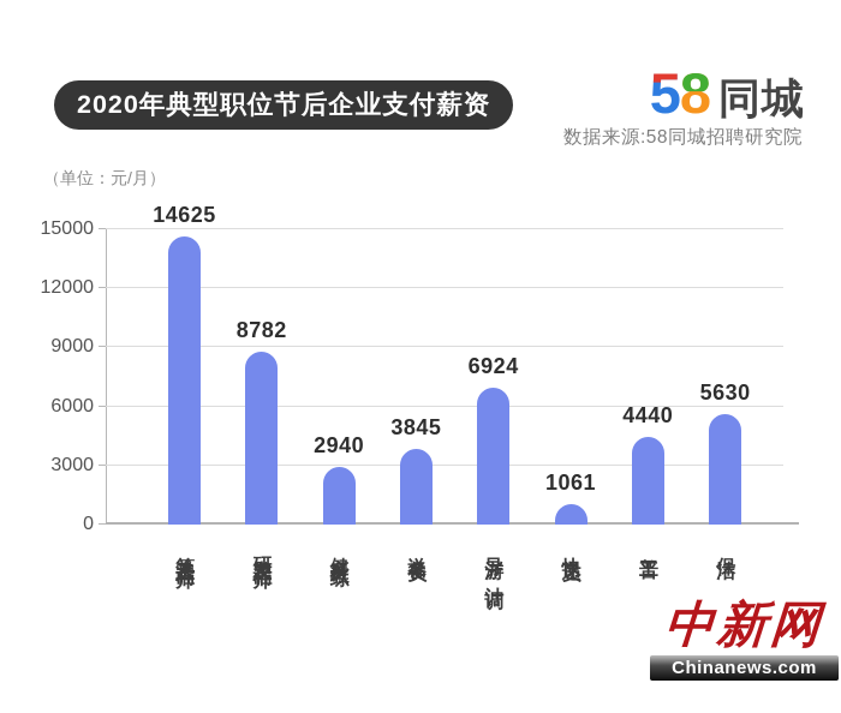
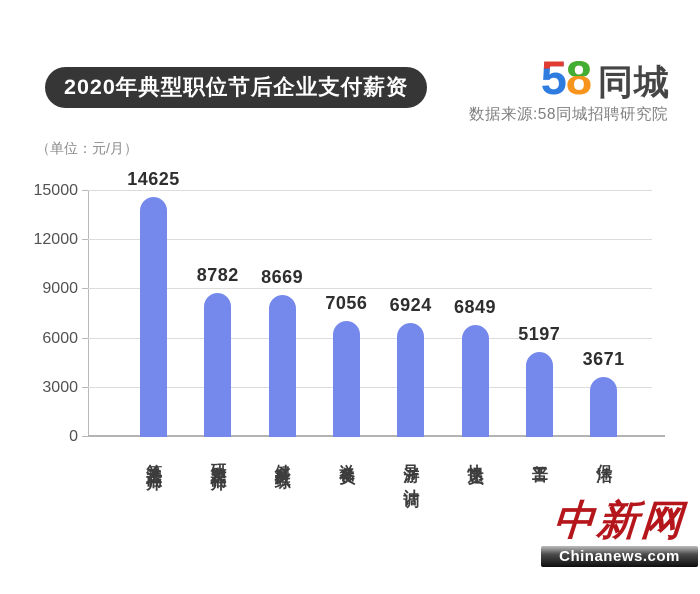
健身教练: 2940 -> 8669
送餐员: 3845 -> 7056
快递员: 1061 -> 6849
普工: 4440 -> 5197
保洁: 5630 -> 3671
